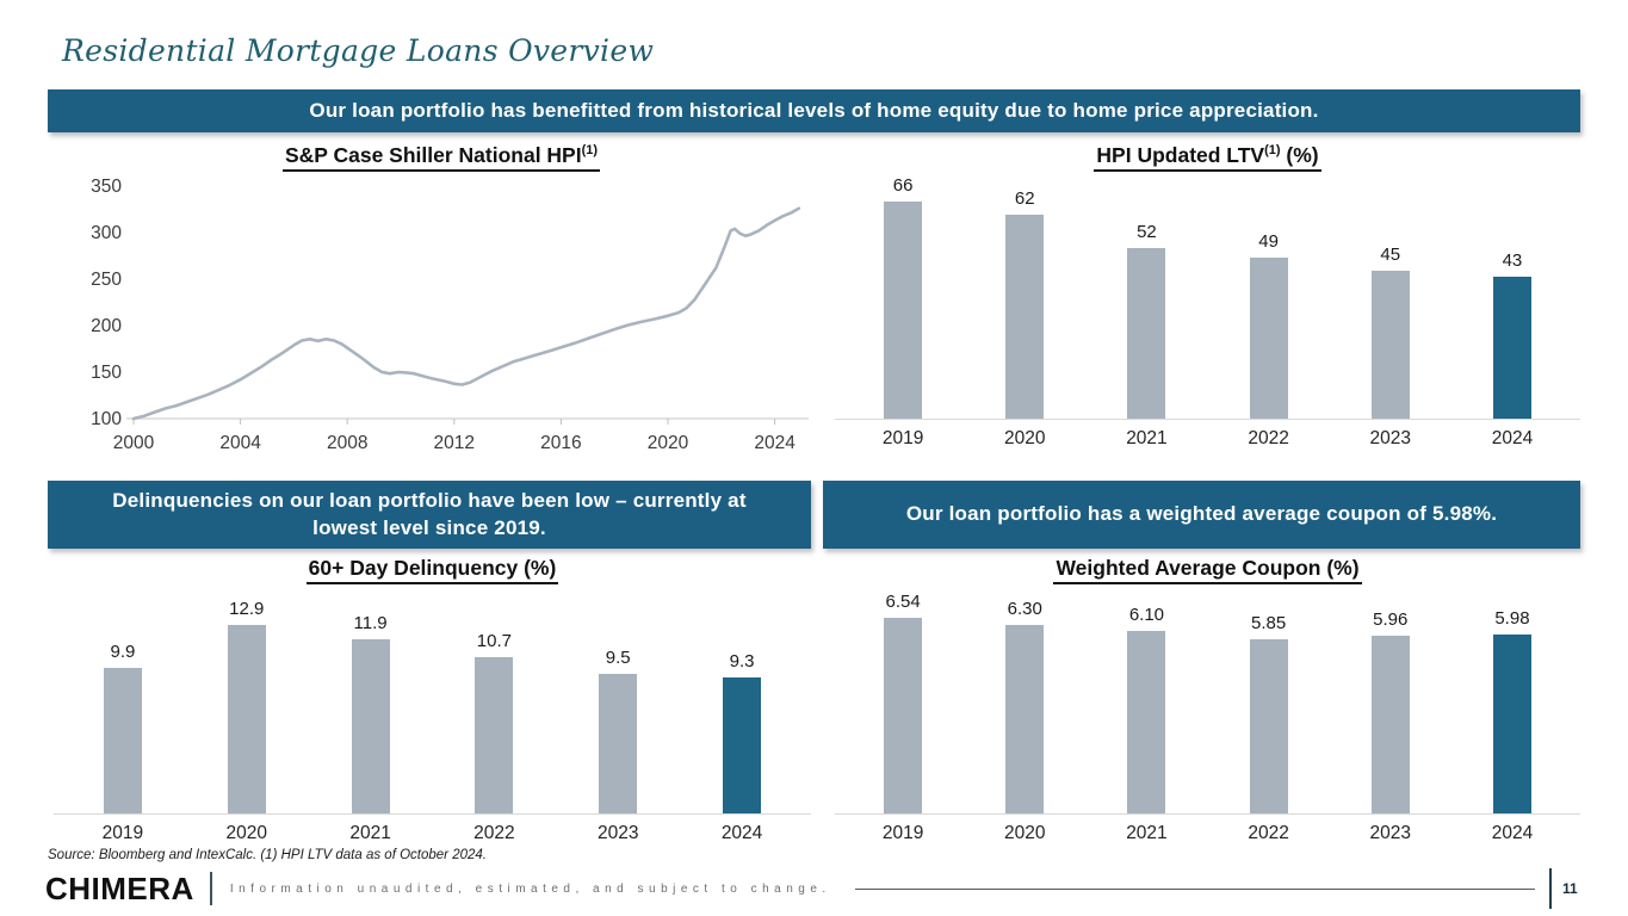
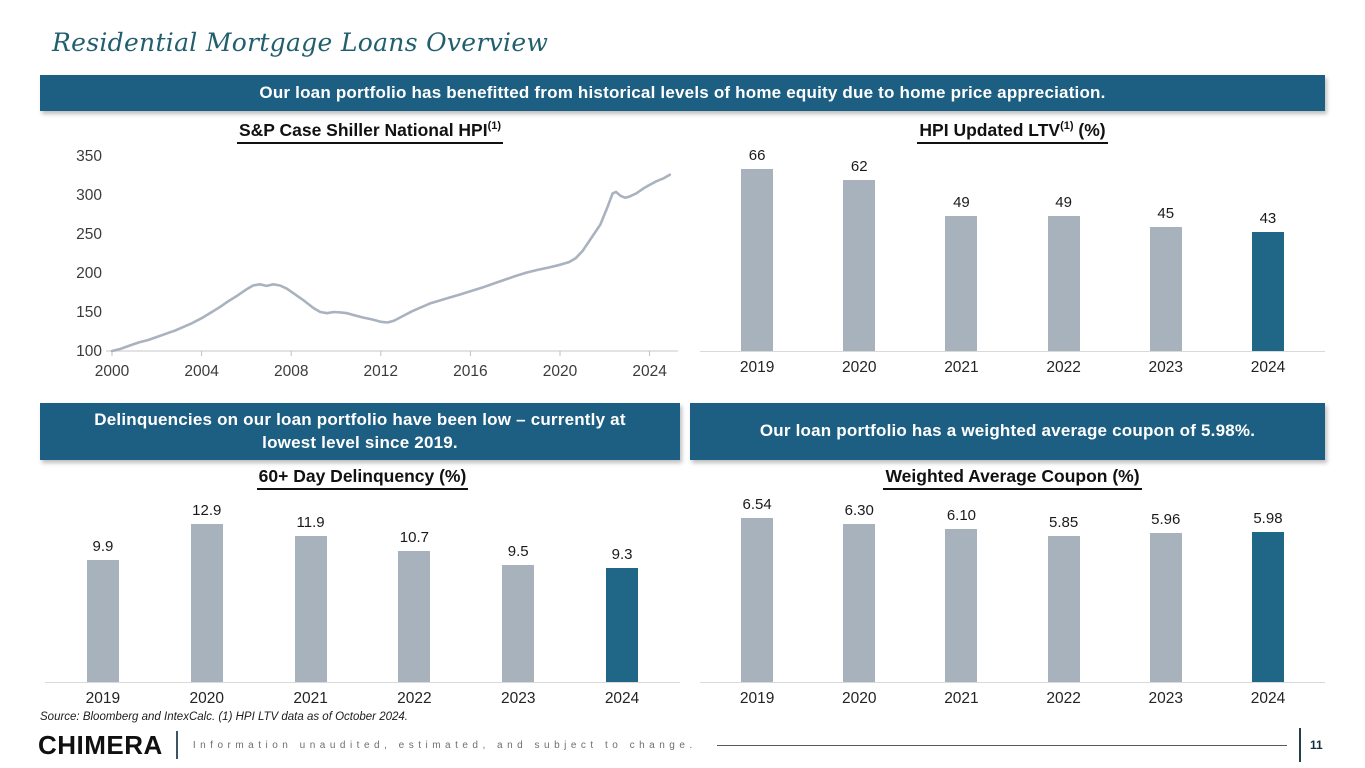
HPI Updated LTV/2021: 52 -> 49
